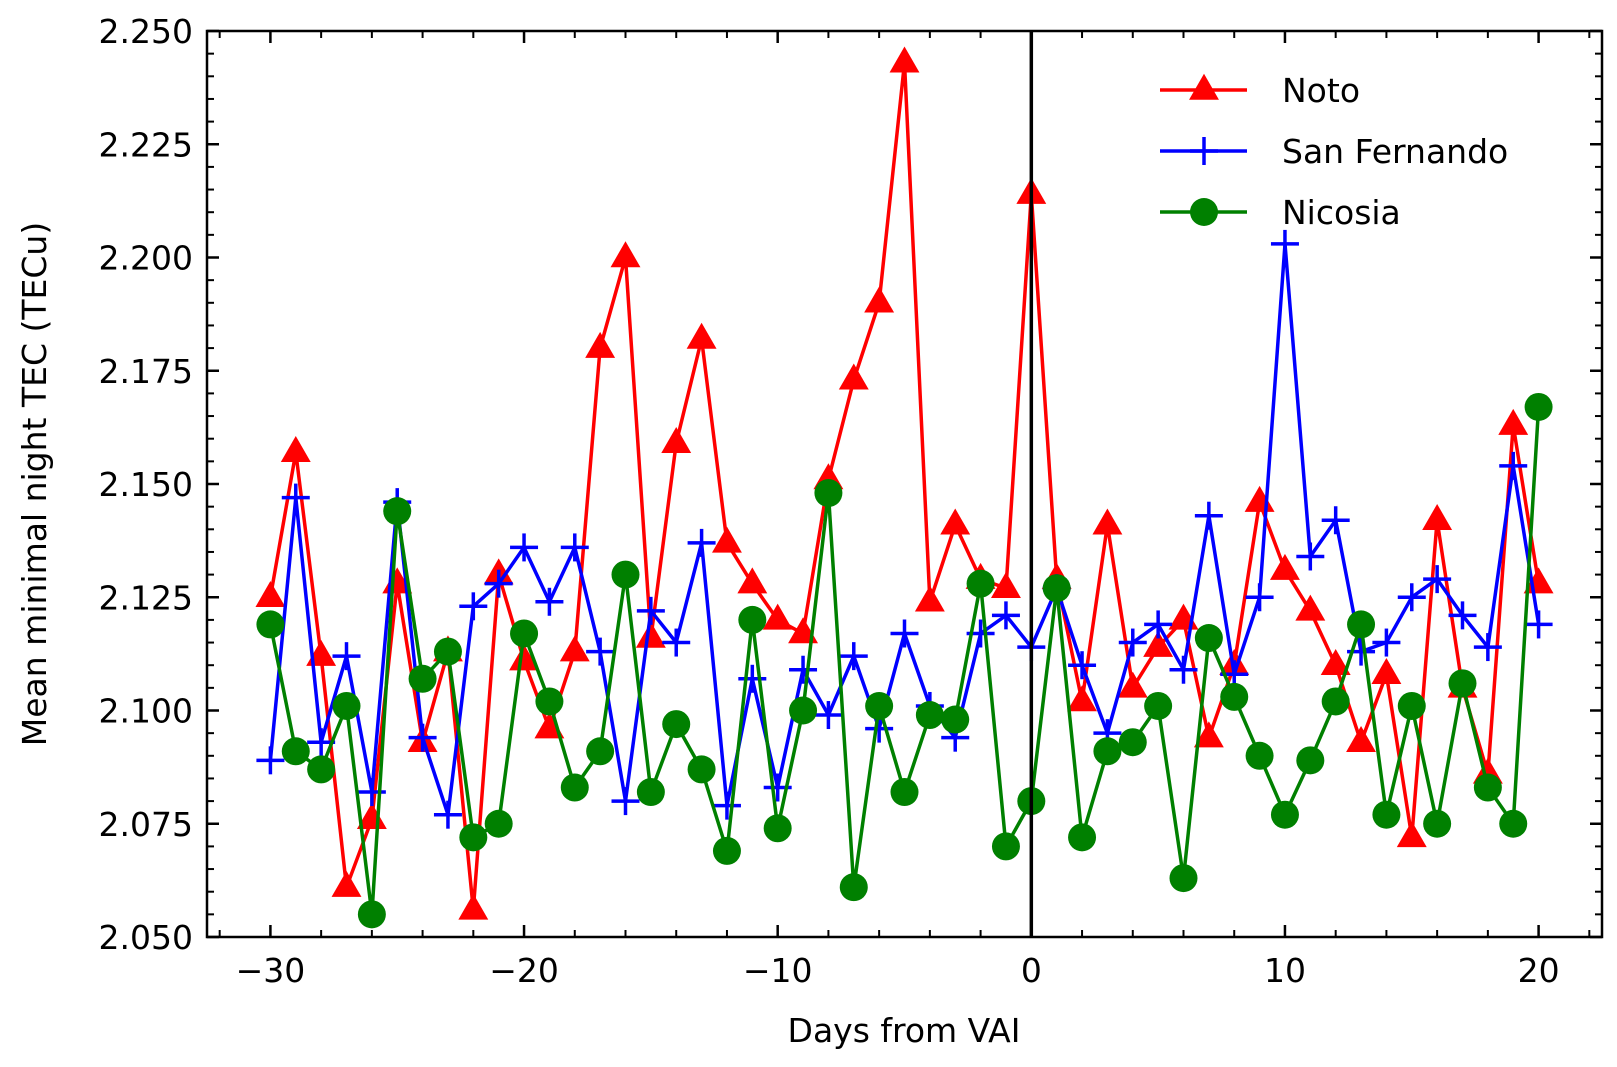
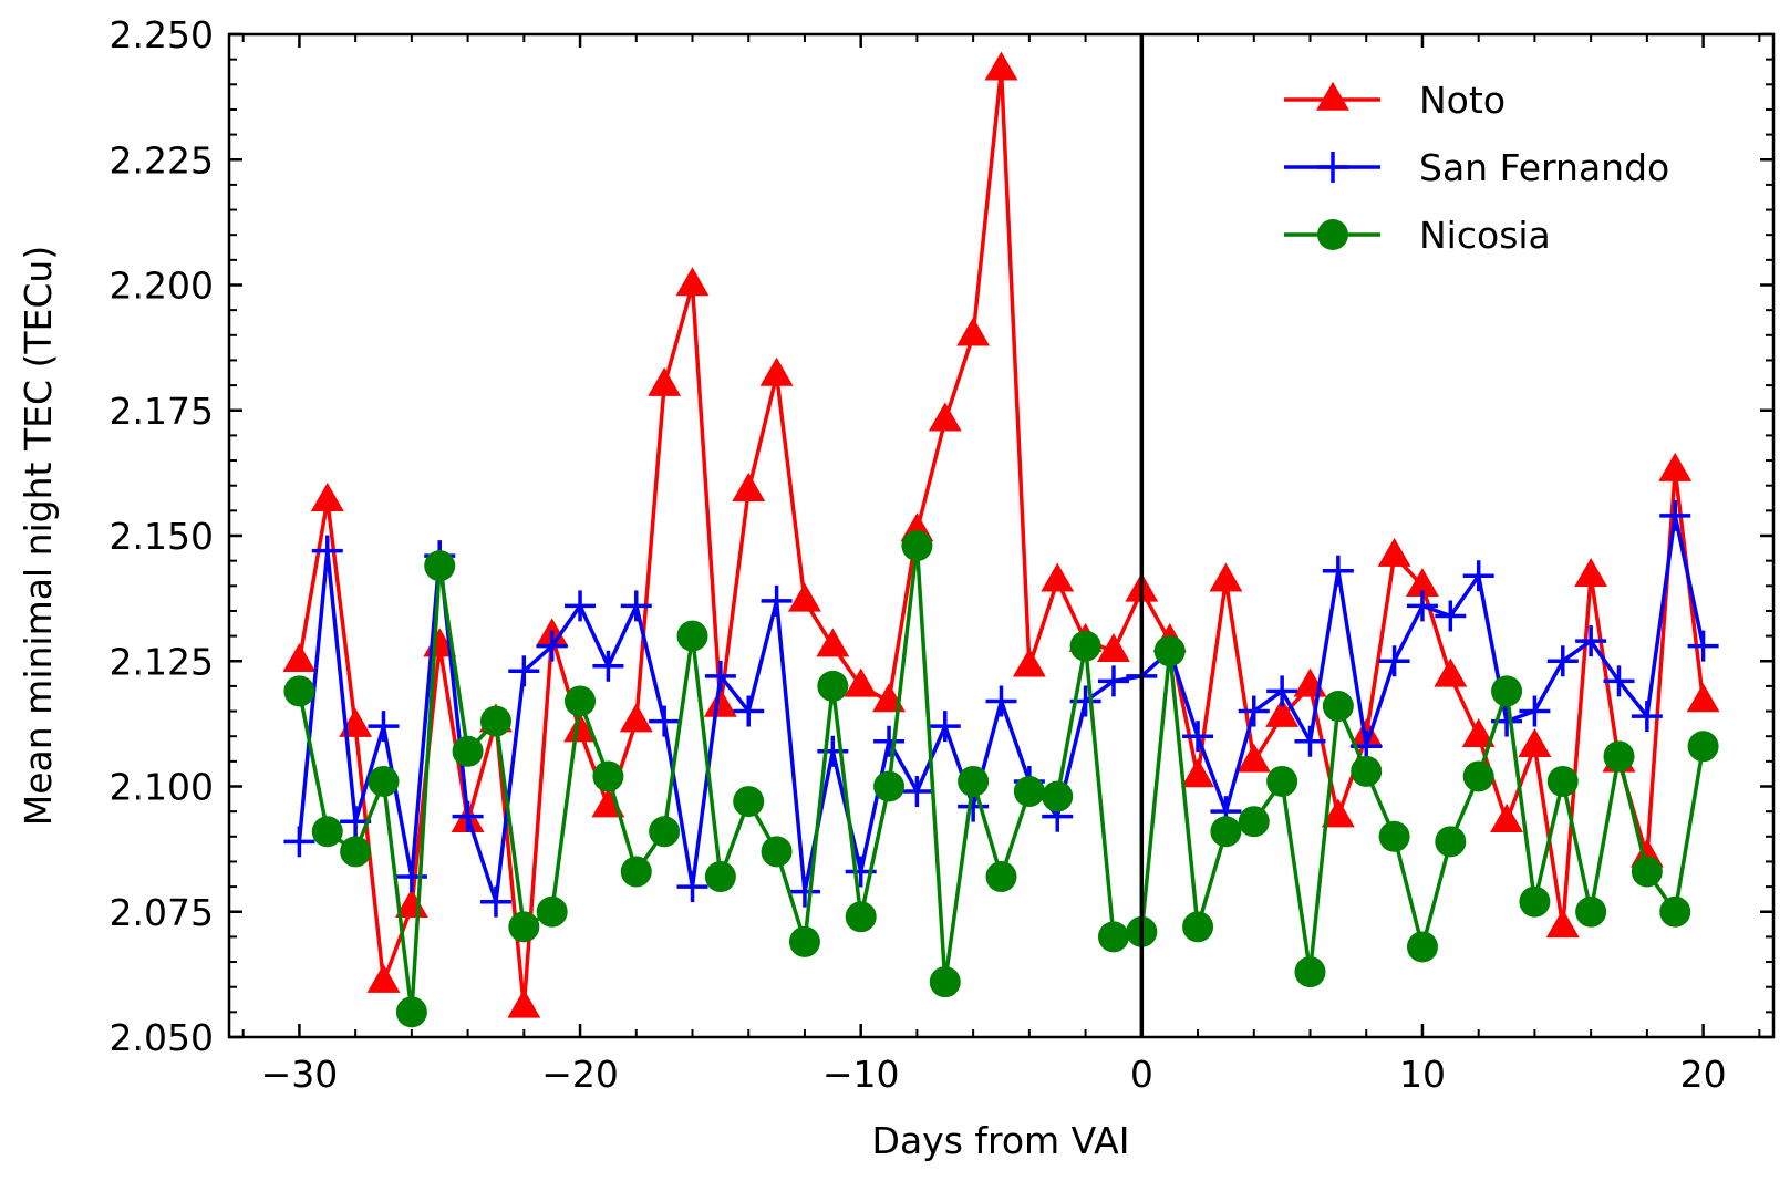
Noto/0: 2.214 -> 2.139
San Fernando/0: 2.114 -> 2.122
Nicosia/0: 2.080 -> 2.071
Noto/10: 2.131 -> 2.140
San Fernando/10: 2.203 -> 2.136
Nicosia/10: 2.077 -> 2.068
Noto/20: 2.128 -> 2.117
San Fernando/20: 2.119 -> 2.128
Nicosia/20: 2.167 -> 2.108
